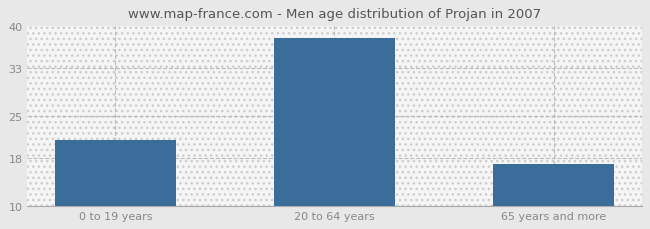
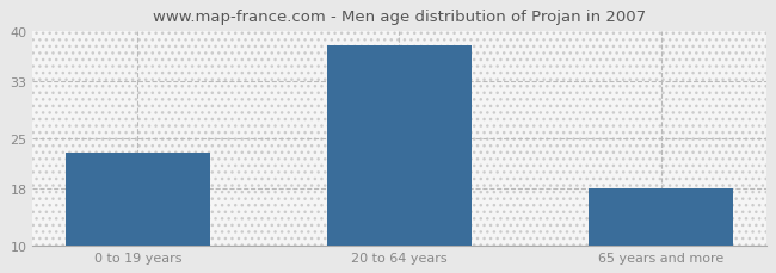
0 to 19 years: 21 -> 23
65 years and more: 17 -> 18
